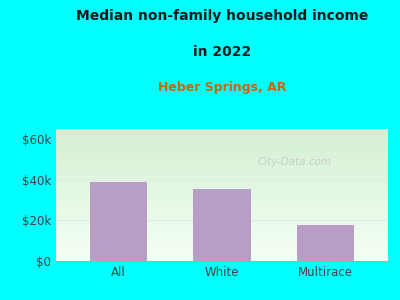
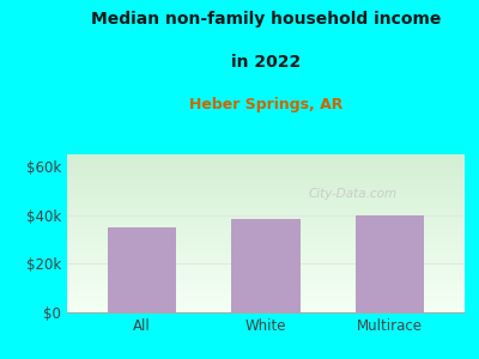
All: $39.0k -> $35.0k
White: $35.5k -> $38.5k
Multirace: $17.5k -> $40.0k
